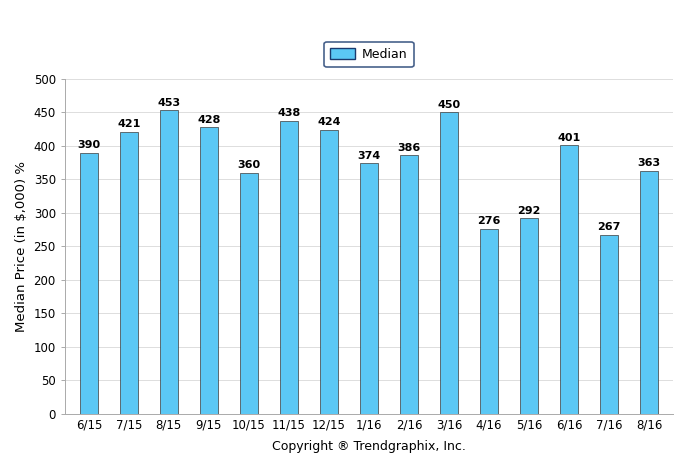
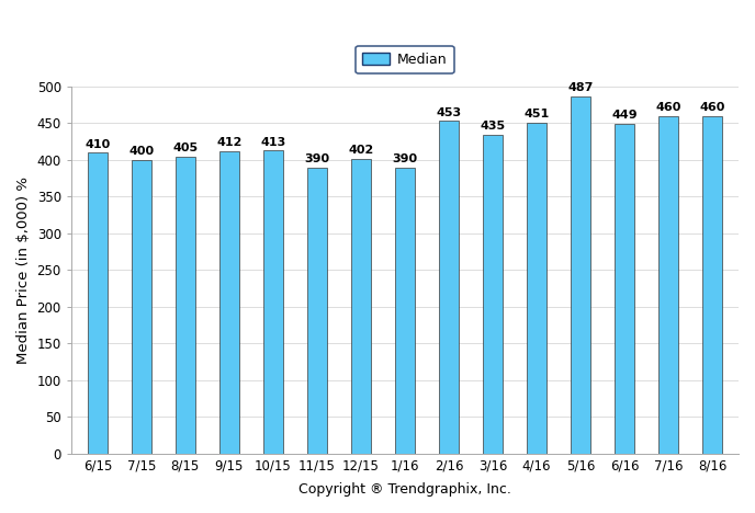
6/15: 390 -> 410
7/15: 421 -> 400
8/15: 453 -> 405
9/15: 428 -> 412
10/15: 360 -> 413
11/15: 438 -> 390
12/15: 424 -> 402
1/16: 374 -> 390
2/16: 386 -> 453
3/16: 450 -> 435
4/16: 276 -> 451
5/16: 292 -> 487
6/16: 401 -> 449
7/16: 267 -> 460
8/16: 363 -> 460
